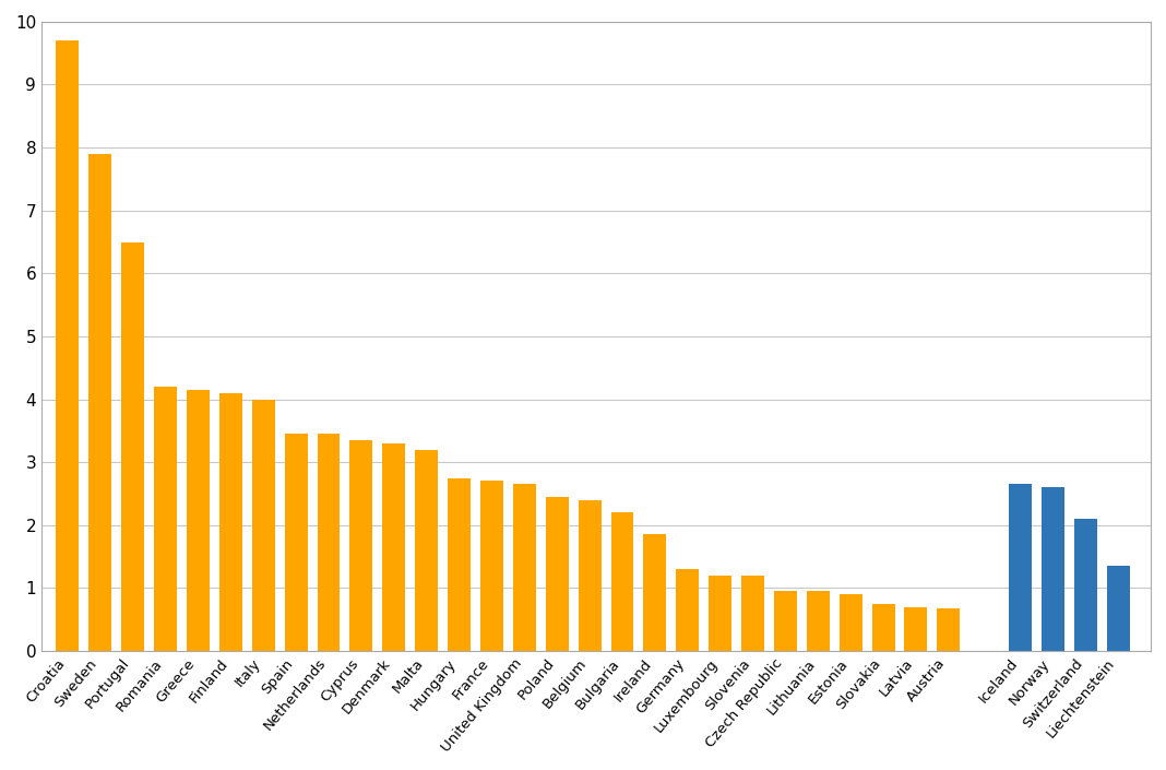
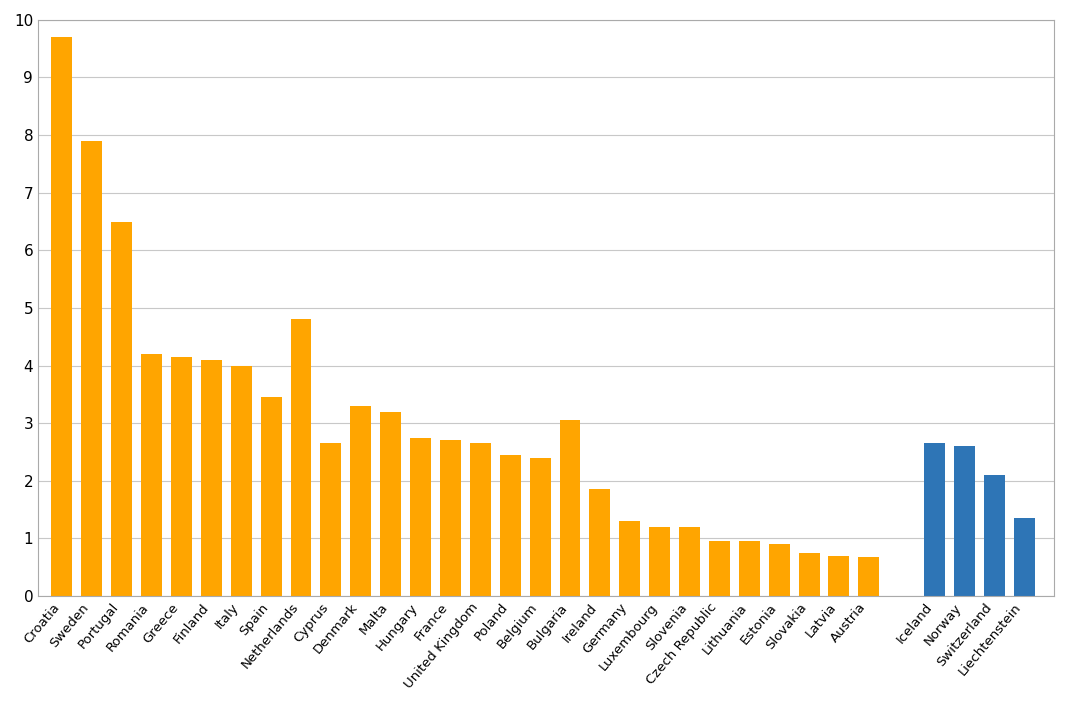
Netherlands: 3.45 -> 4.80
Cyprus: 3.35 -> 2.66
Bulgaria: 2.20 -> 3.06
